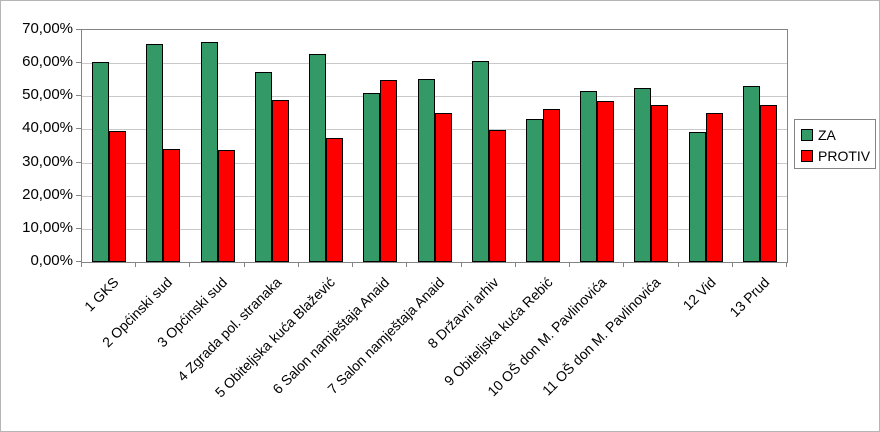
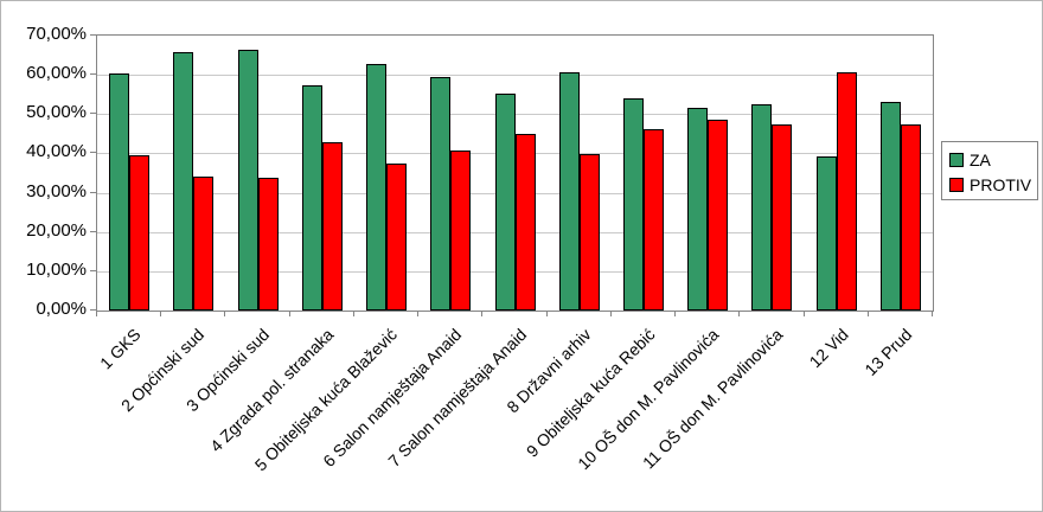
PROTIV/4 Zgrada pol. stranaka: 49% -> 43%
ZA/6 Salon namještaja Anaid: 51% -> 59%
PROTIV/6 Salon namještaja Anaid: 55% -> 41%
ZA/9 Obiteljska kuća Rebić: 43% -> 54%
PROTIV/12 Vid: 45% -> 61%
